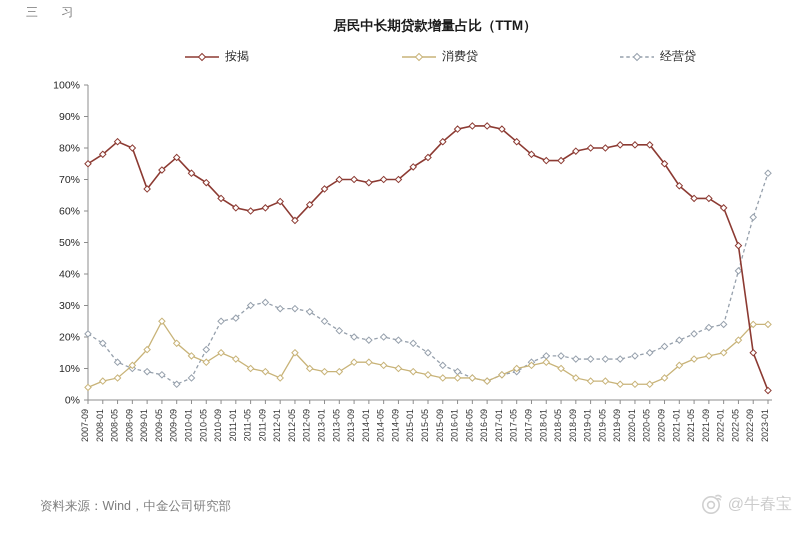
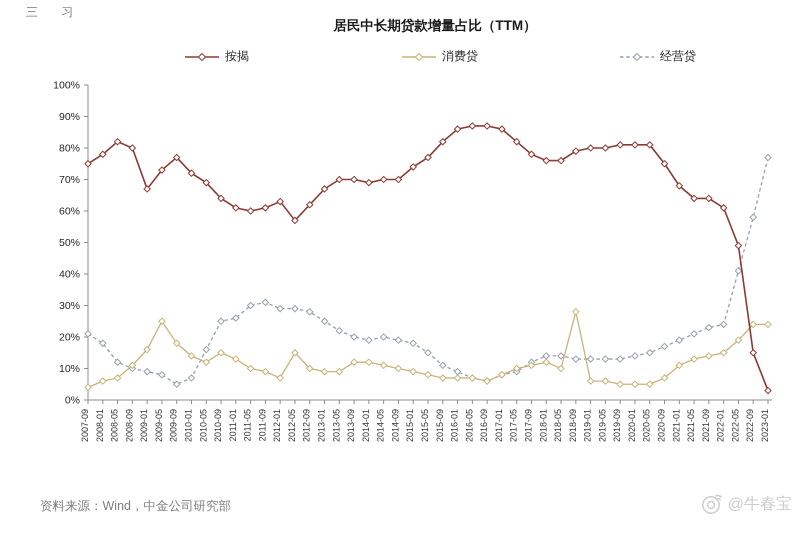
消费贷/2018-09: 7% -> 28%
经营贷/2023-01: 72% -> 77%
